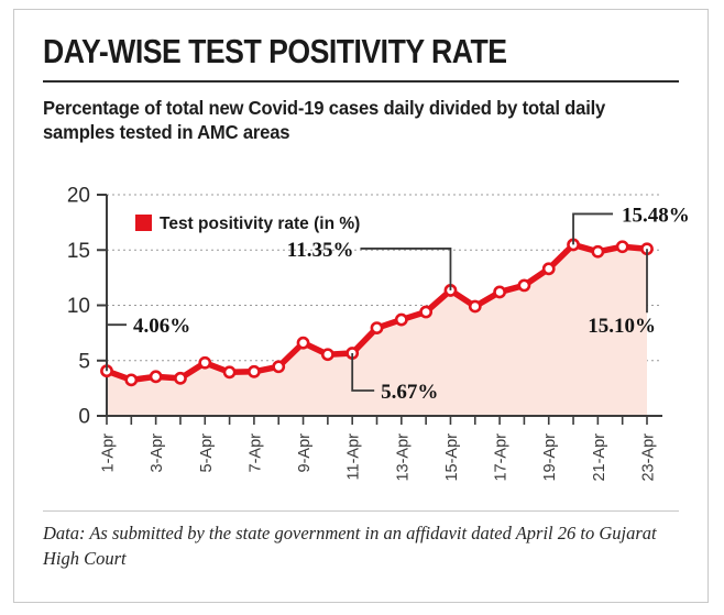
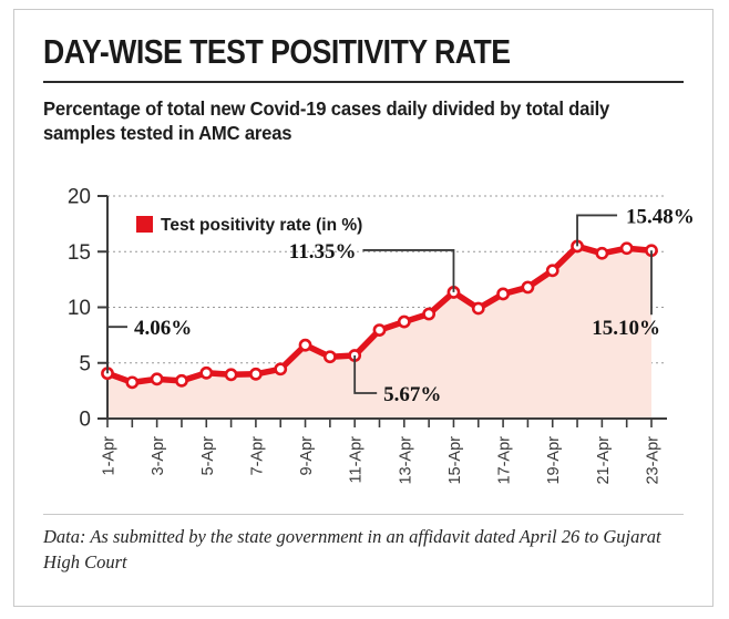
5-Apr: 4.8 -> 4.1
